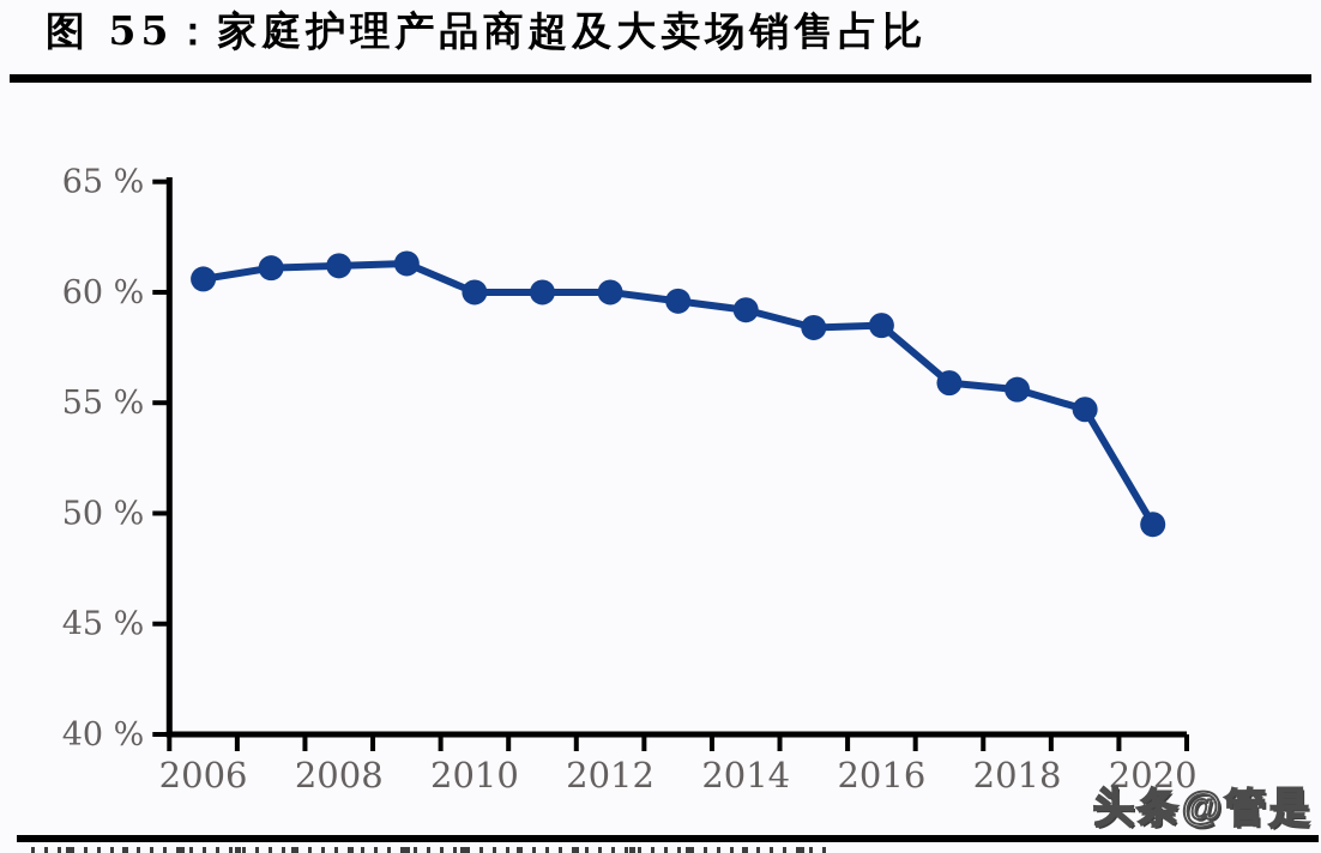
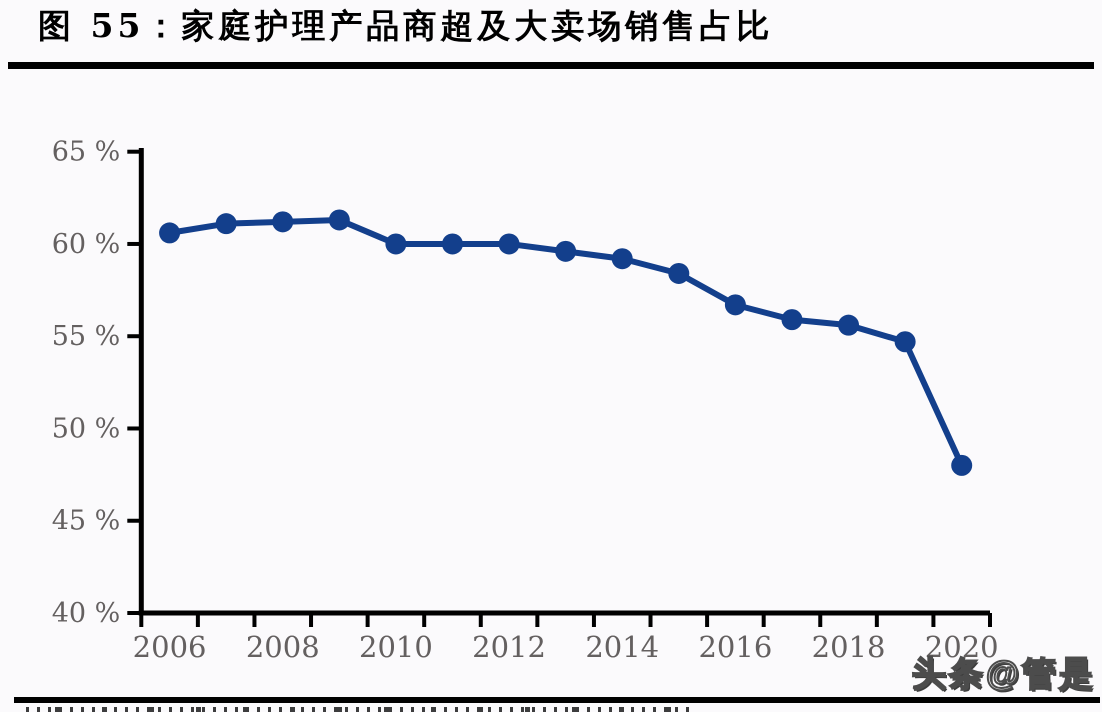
2016: 58.5% -> 56.7%
2020: 49.5% -> 48.0%
